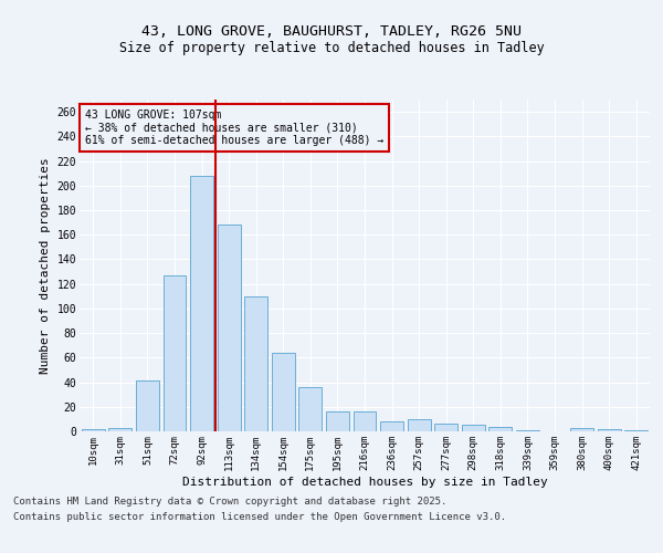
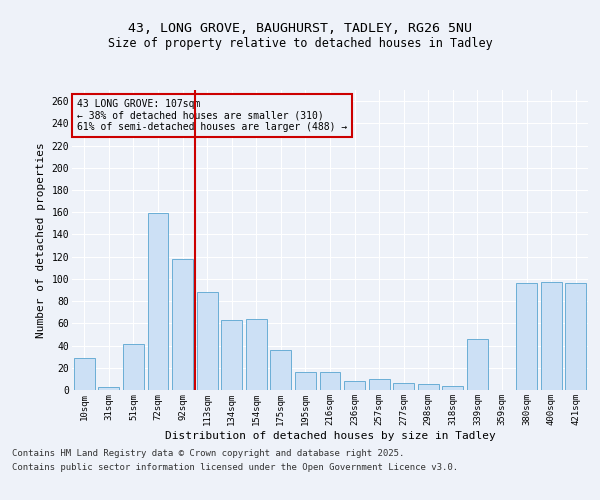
10sqm: 2 -> 29
72sqm: 127 -> 159
92sqm: 208 -> 118
113sqm: 168 -> 88
134sqm: 110 -> 63
339sqm: 1 -> 46
380sqm: 3 -> 96
400sqm: 2 -> 97
421sqm: 1 -> 96
